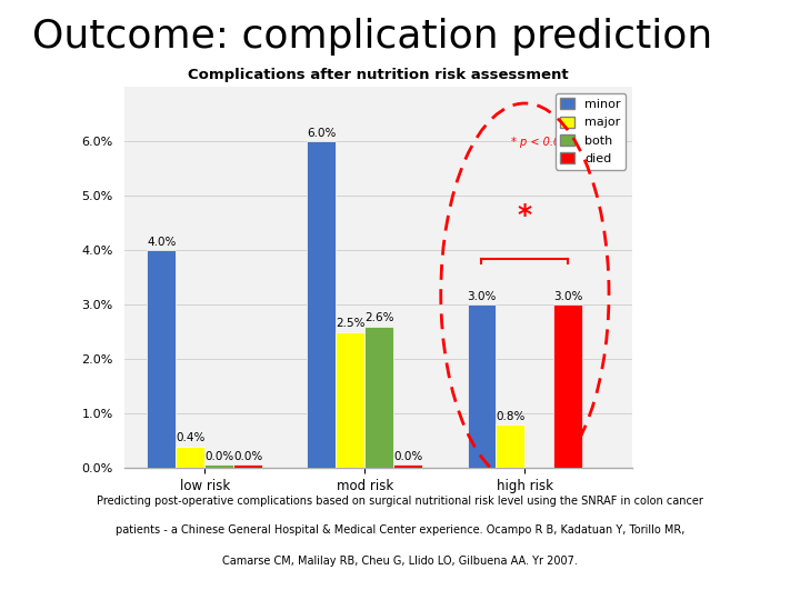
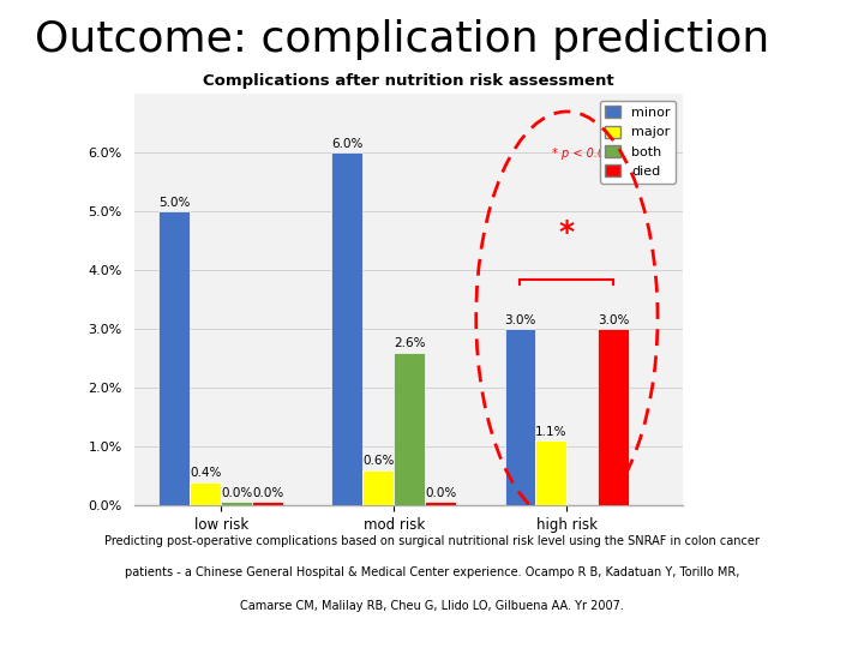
minor/low risk: 4.0% -> 5.0%
major/mod risk: 2.5% -> 0.6%
major/high risk: 0.8% -> 1.1%
